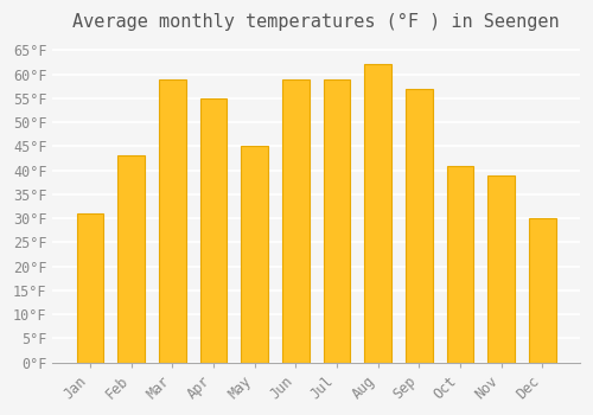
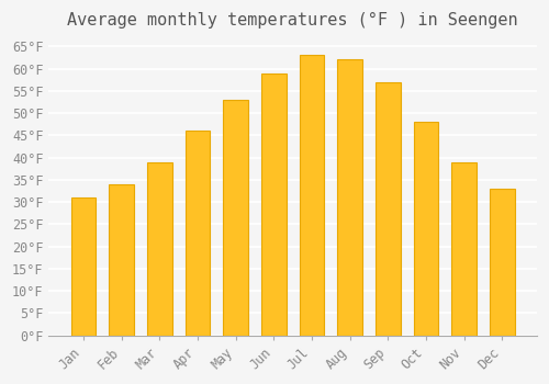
Feb: 43°F -> 34°F
Mar: 59°F -> 39°F
Apr: 55°F -> 46°F
May: 45°F -> 53°F
Jul: 59°F -> 63°F
Oct: 41°F -> 48°F
Dec: 30°F -> 33°F
